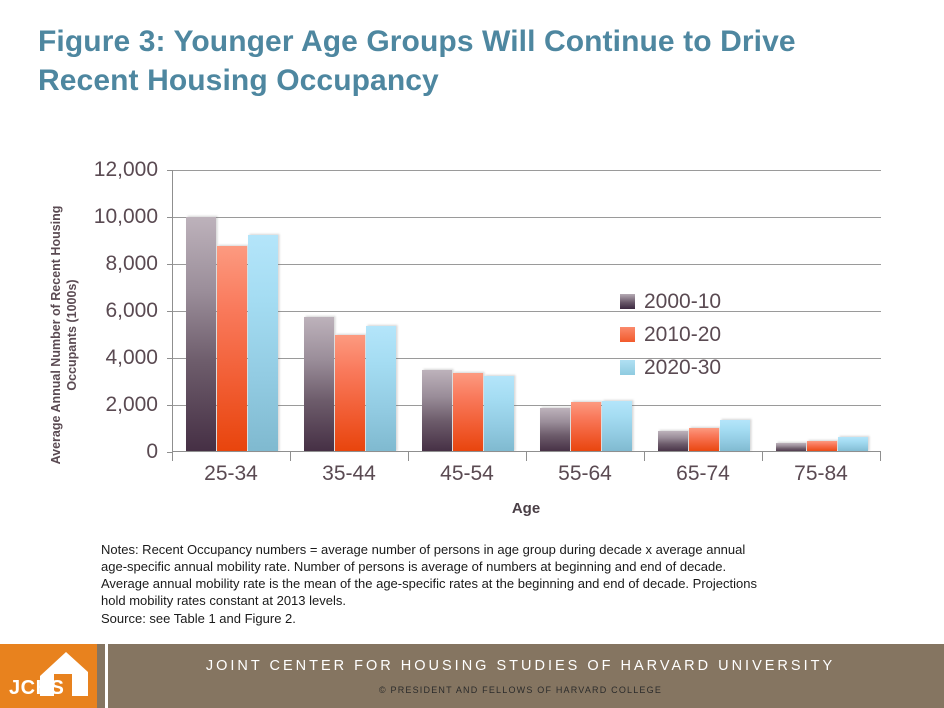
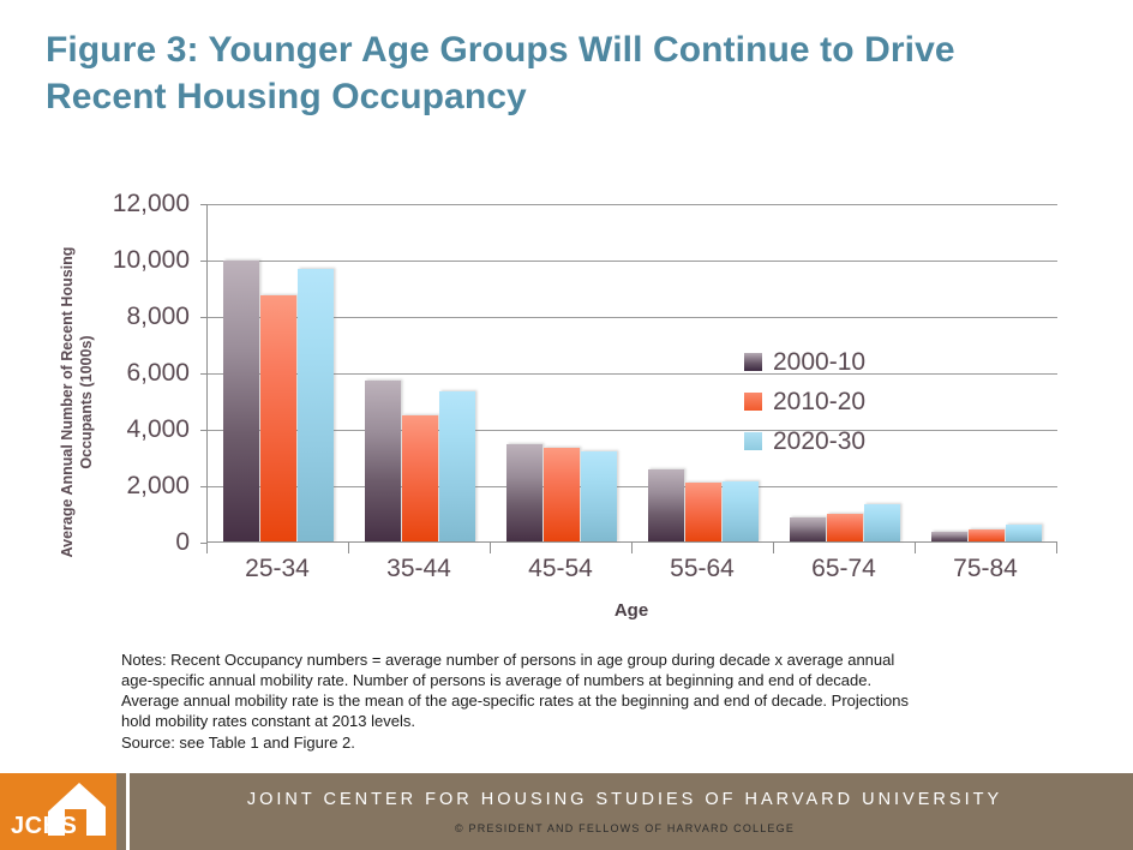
2020-30/25-34: 9200 -> 9700
2010-20/35-44: 5000 -> 4500
2000-10/55-64: 1900 -> 2600
